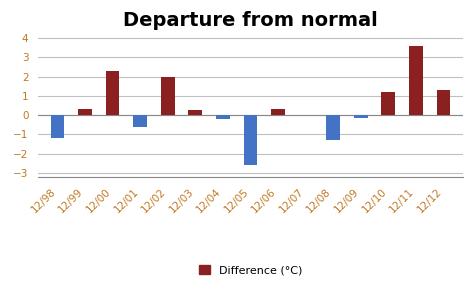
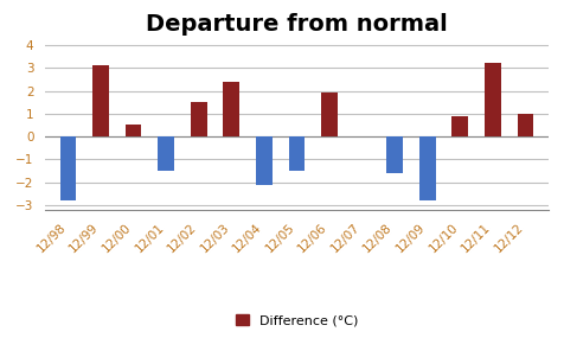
12/98: -1.2 -> -2.8
12/99: 0.3 -> 3.1
12/00: 2.3 -> 0.5
12/01: -0.6 -> -1.5
12/02: 2.0 -> 1.5
12/03: 0.2 -> 2.4
12/04: -0.2 -> -2.1
12/05: -2.6 -> -1.5
12/06: 0.3 -> 1.9
12/08: -1.3 -> -1.6
12/09: -0.1 -> -2.8
12/10: 1.2 -> 0.9
12/11: 3.6 -> 3.2
12/12: 1.3 -> 1.0
